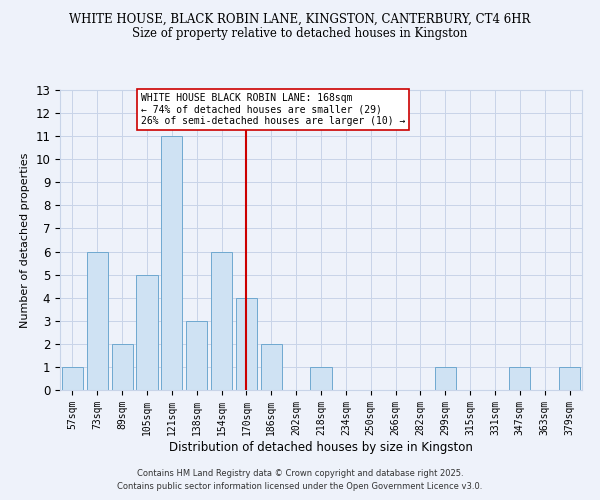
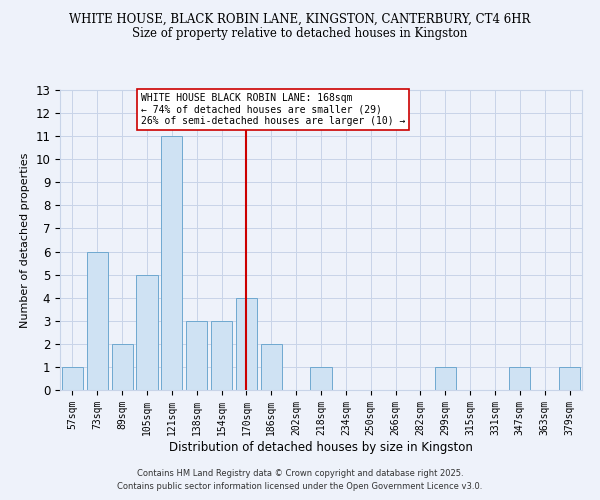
154sqm: 6 -> 3
